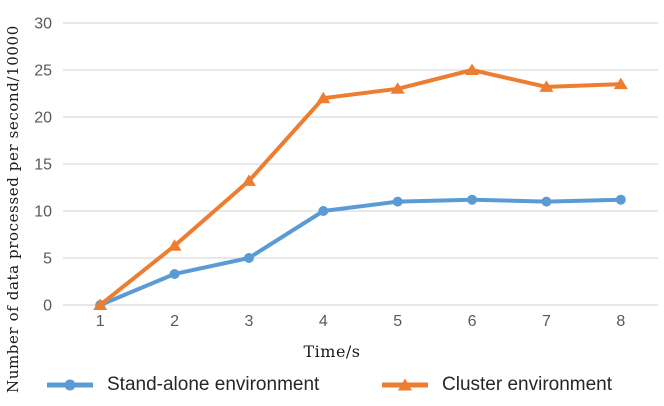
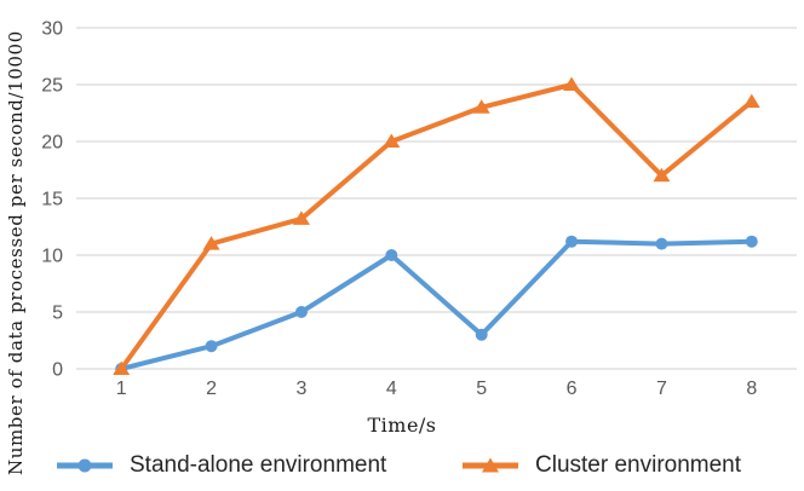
Stand-alone environment/2: 3 -> 2
Cluster environment/2: 6 -> 11
Cluster environment/4: 22 -> 20
Stand-alone environment/5: 11 -> 3
Cluster environment/7: 23 -> 17
